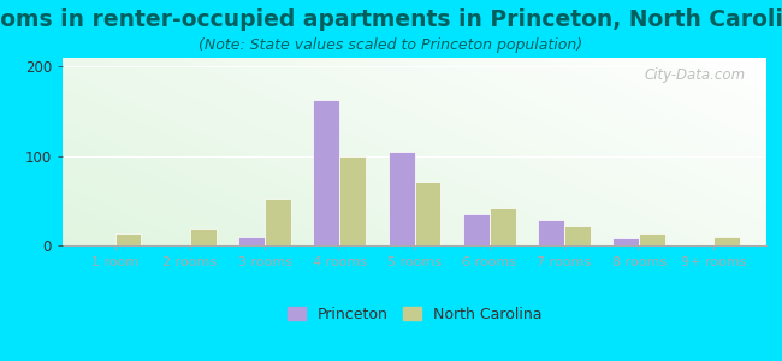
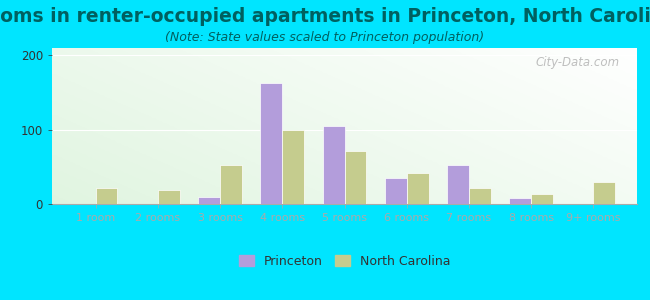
North Carolina/1 room: 14 -> 22
Princeton/7 rooms: 28 -> 52
North Carolina/9+ rooms: 10 -> 30
